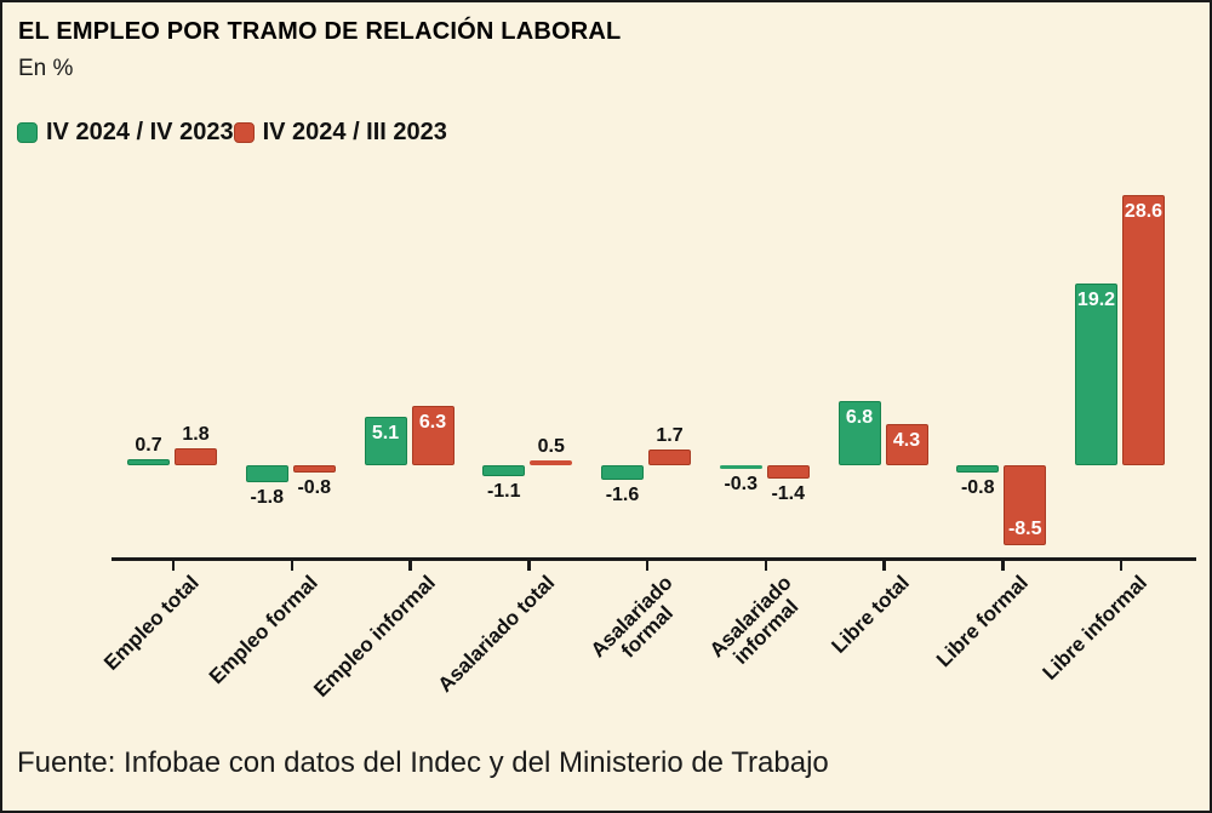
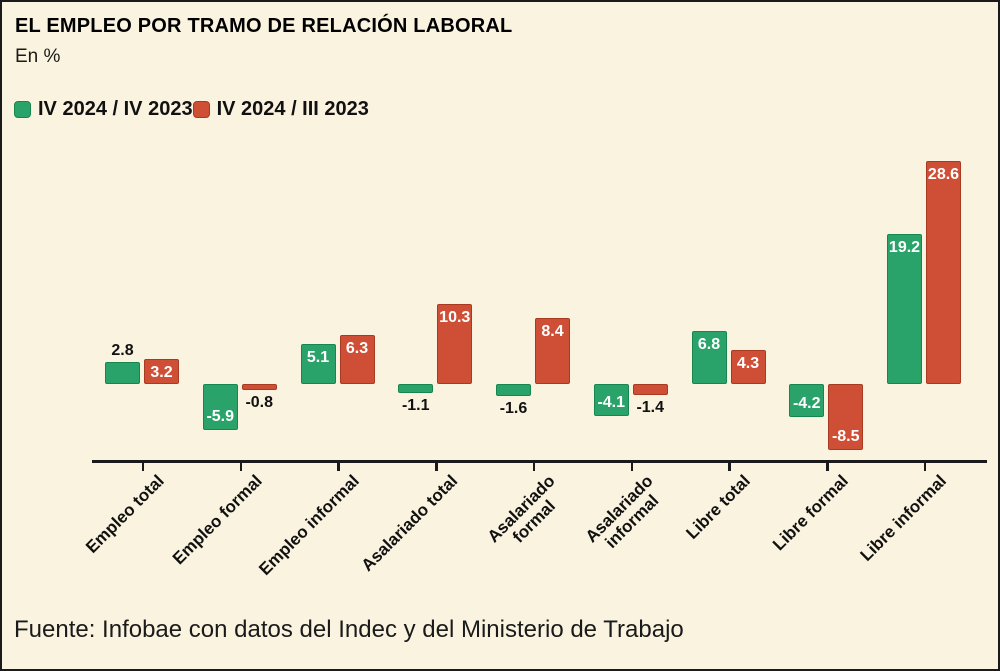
IV 2024 / IV 2023/Empleo total: 0.7 -> 2.8
IV 2024 / III 2023/Empleo total: 1.8 -> 3.2
IV 2024 / IV 2023/Empleo formal: -1.8 -> -5.9
IV 2024 / III 2023/Asalariado total: 0.5 -> 10.3
IV 2024 / III 2023/Asalariado formal: 1.7 -> 8.4
IV 2024 / IV 2023/Asalariado informal: -0.3 -> -4.1
IV 2024 / IV 2023/Libre formal: -0.8 -> -4.2
